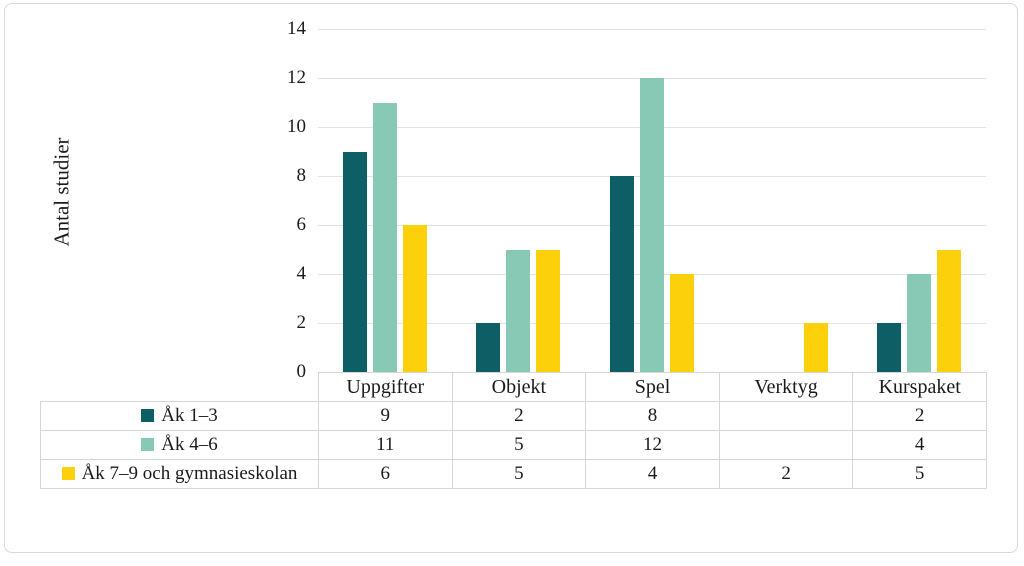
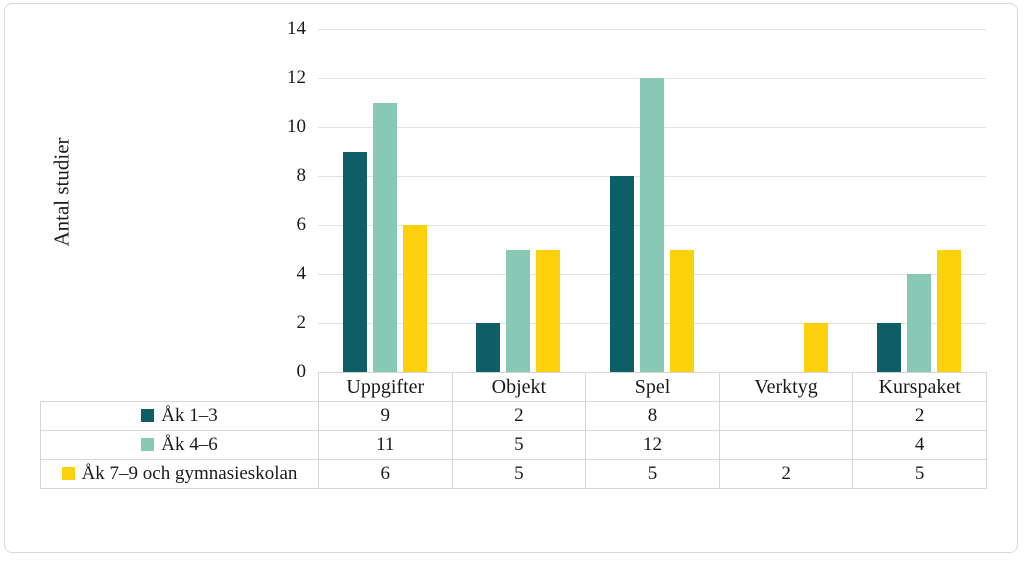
Åk 7–9 och gymnasieskolan/Spel: 4 -> 5
